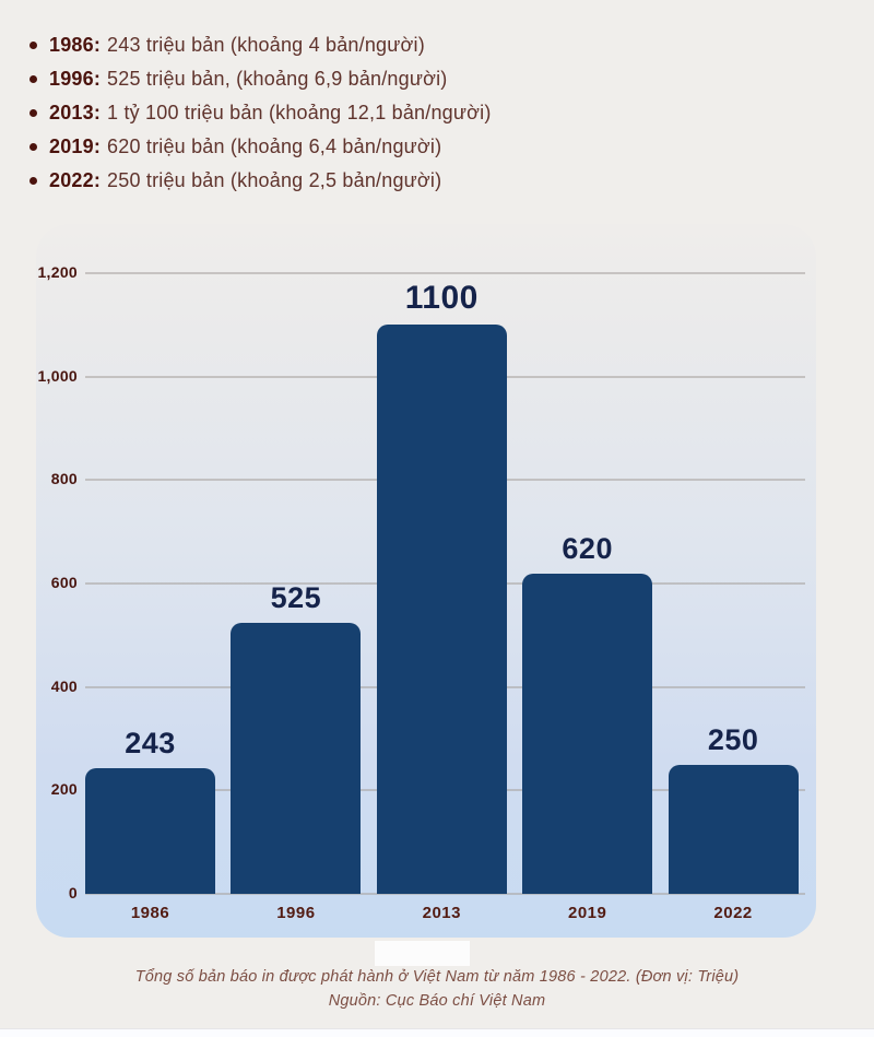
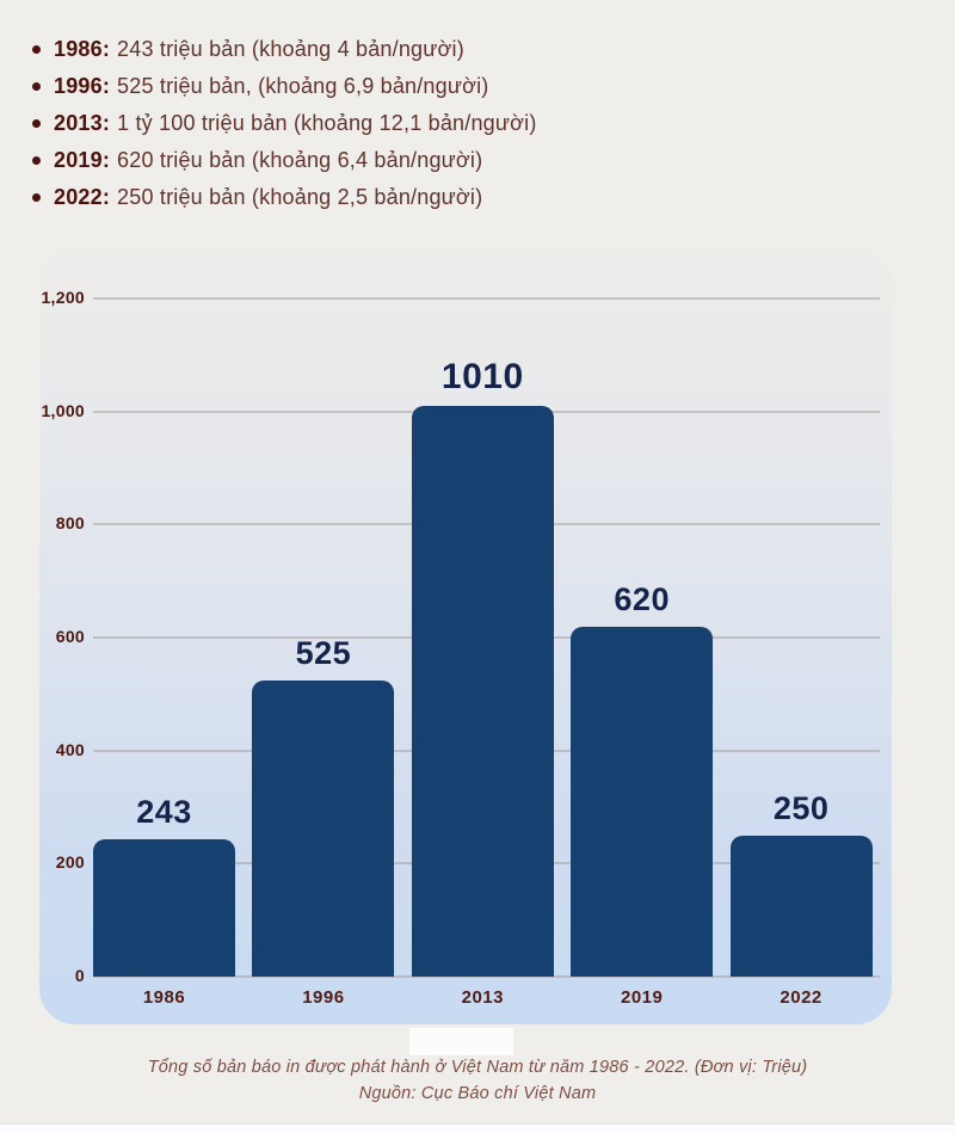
2013: 1100 -> 1010
